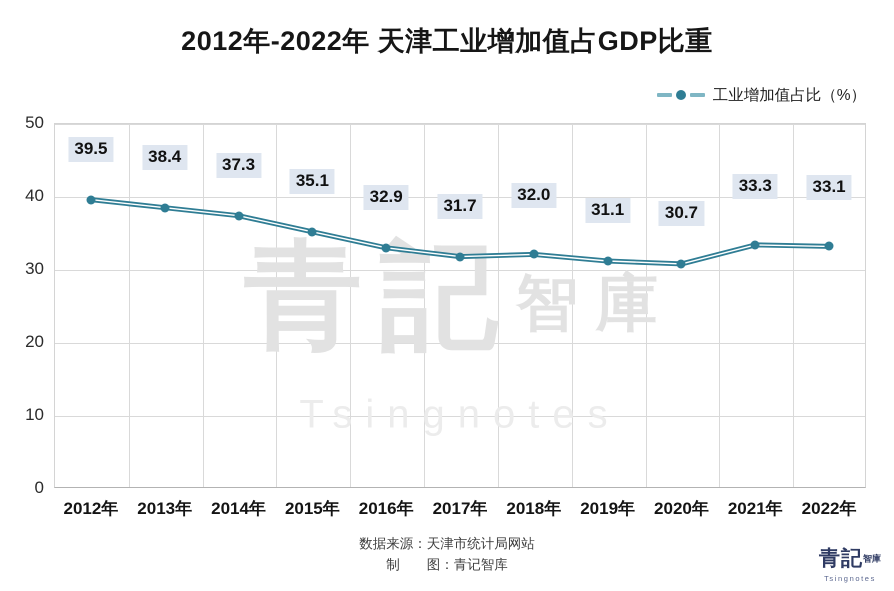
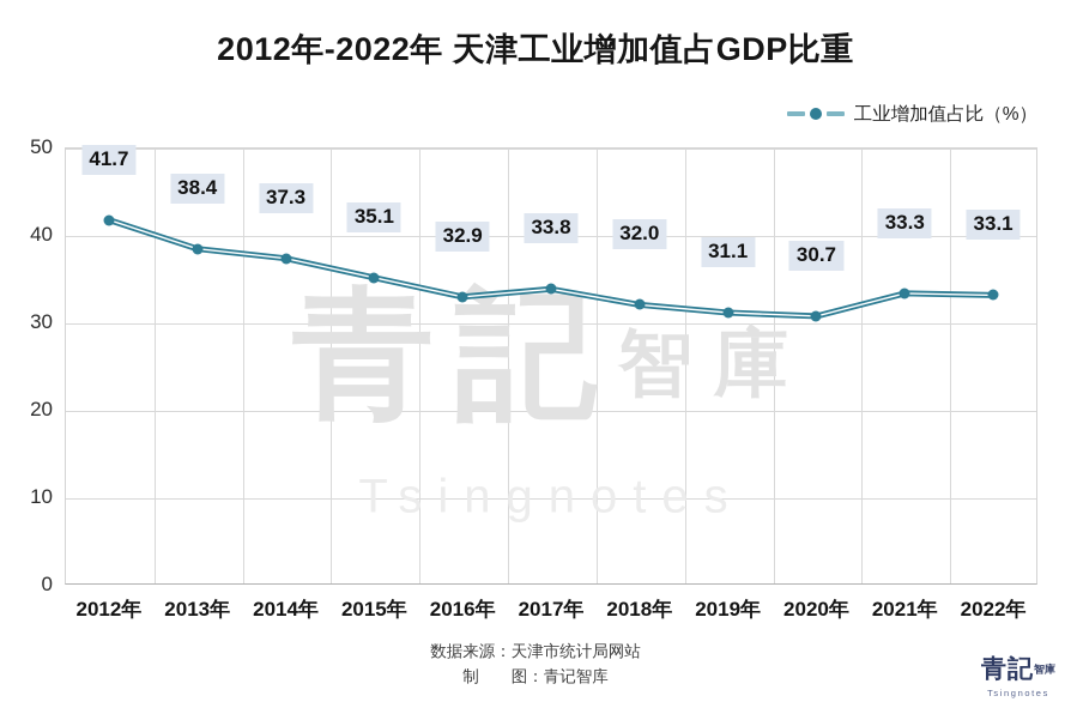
2012年: 39.5 -> 41.7
2017年: 31.7 -> 33.8
